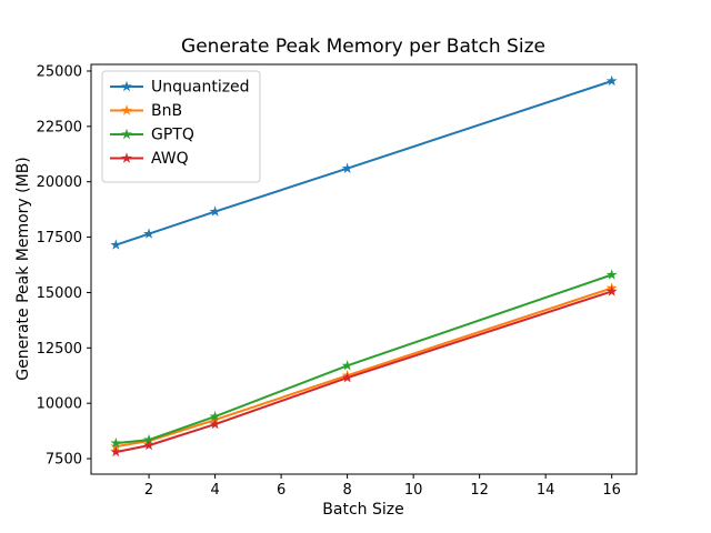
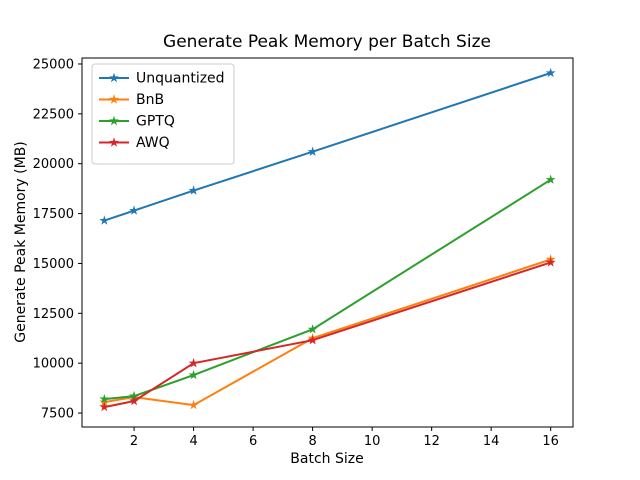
BnB/4: 9200 -> 7900
AWQ/4: 9000 -> 10000
GPTQ/16: 15800 -> 19200
